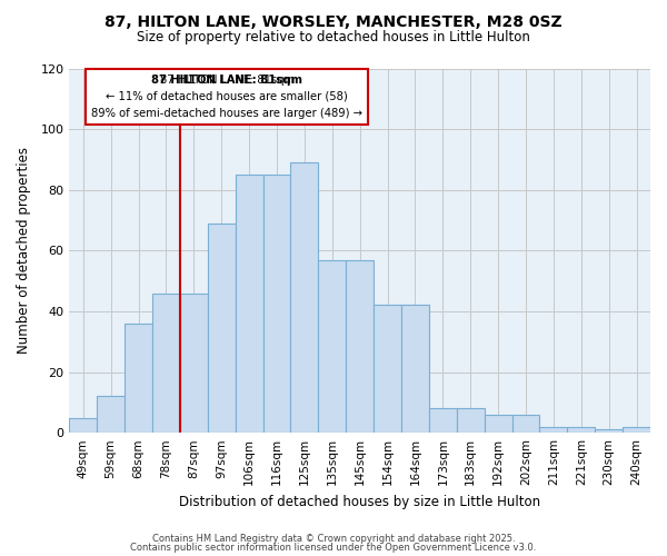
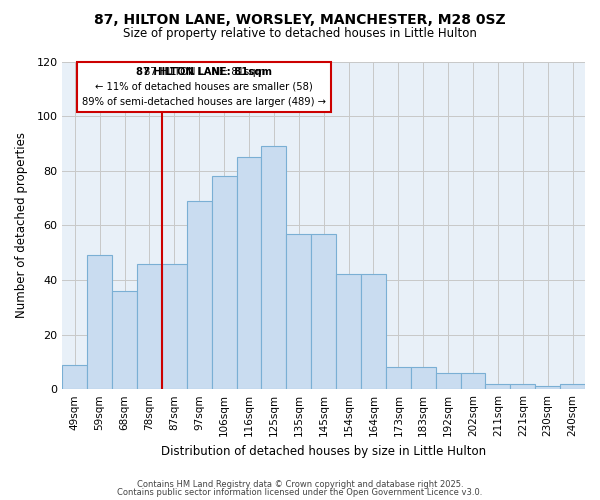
49sqm: 5 -> 9
59sqm: 12 -> 49
106sqm: 85 -> 78
